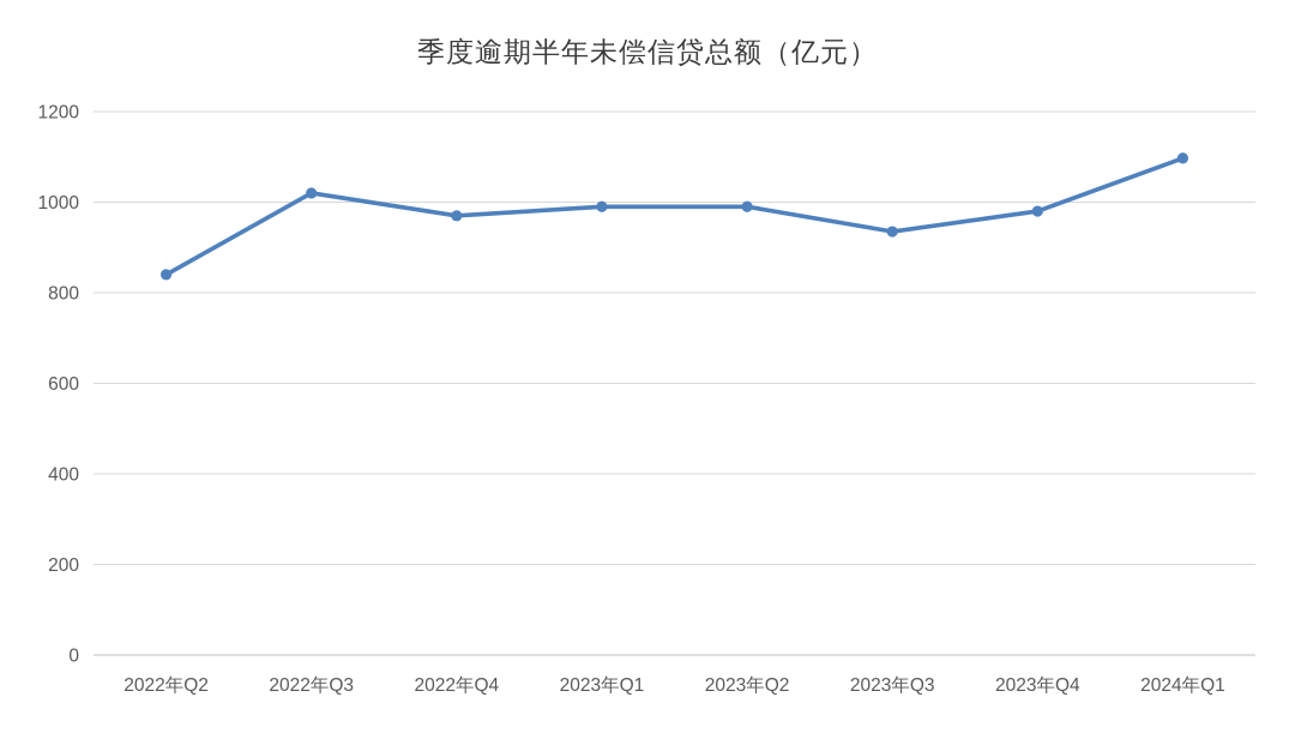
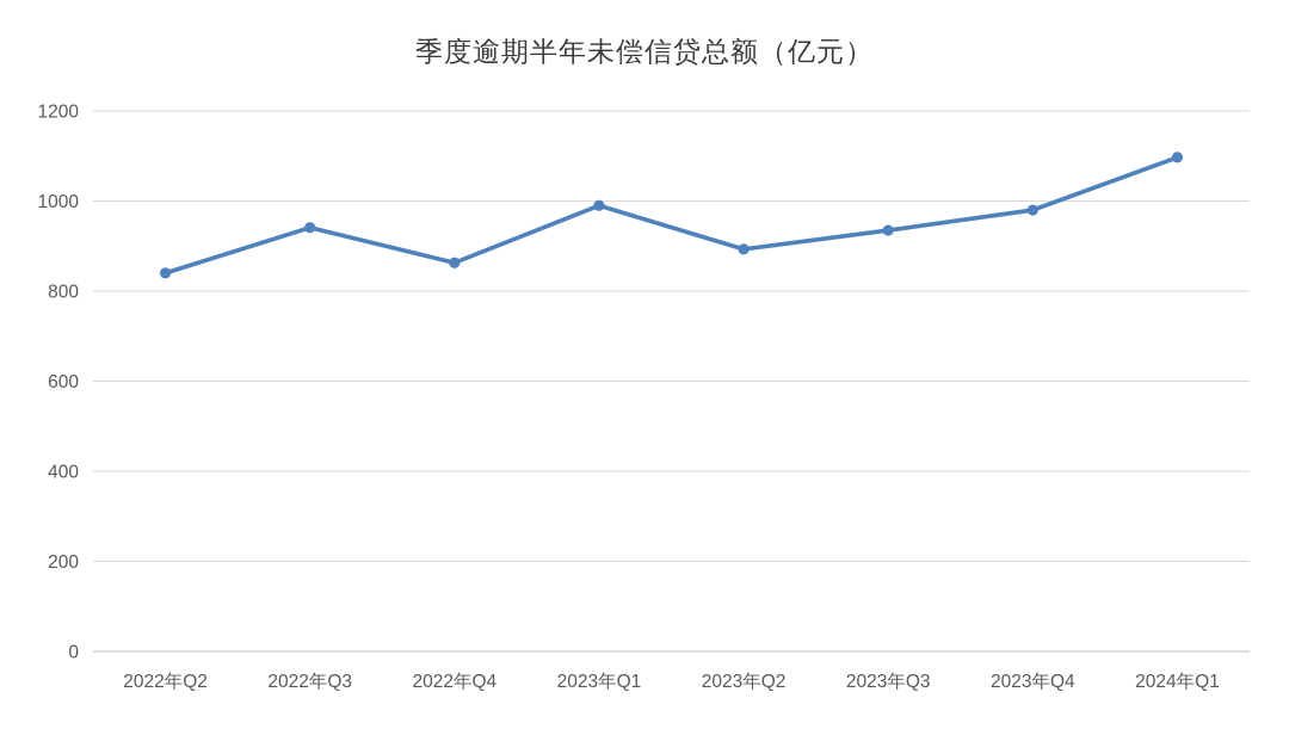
2022年Q3: 1020 -> 940
2022年Q4: 970 -> 860
2023年Q2: 990 -> 890
